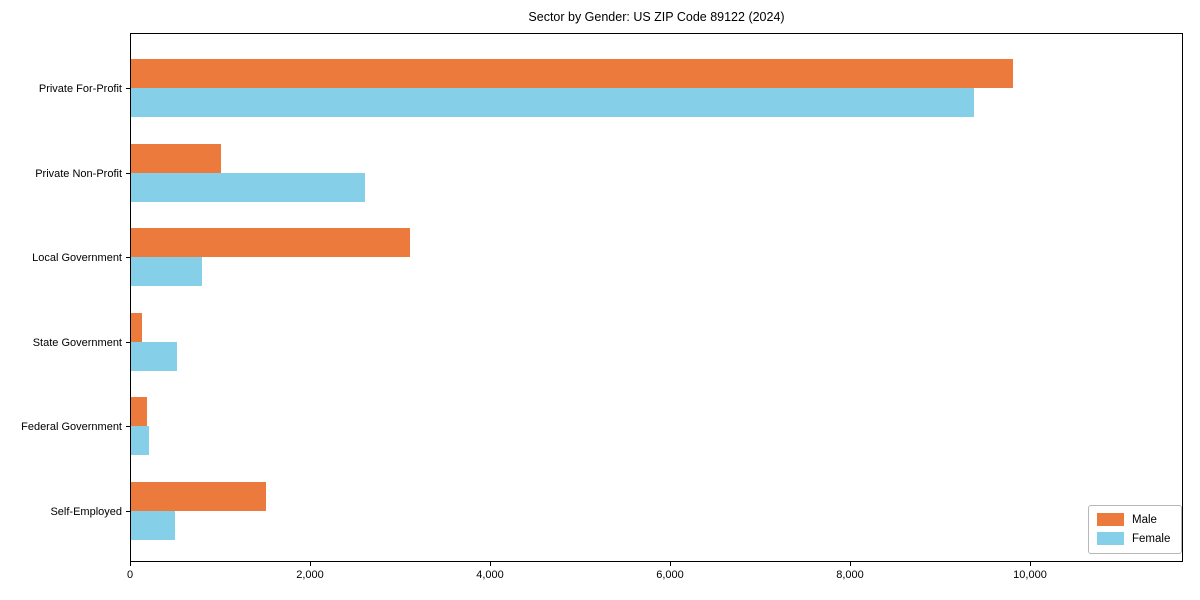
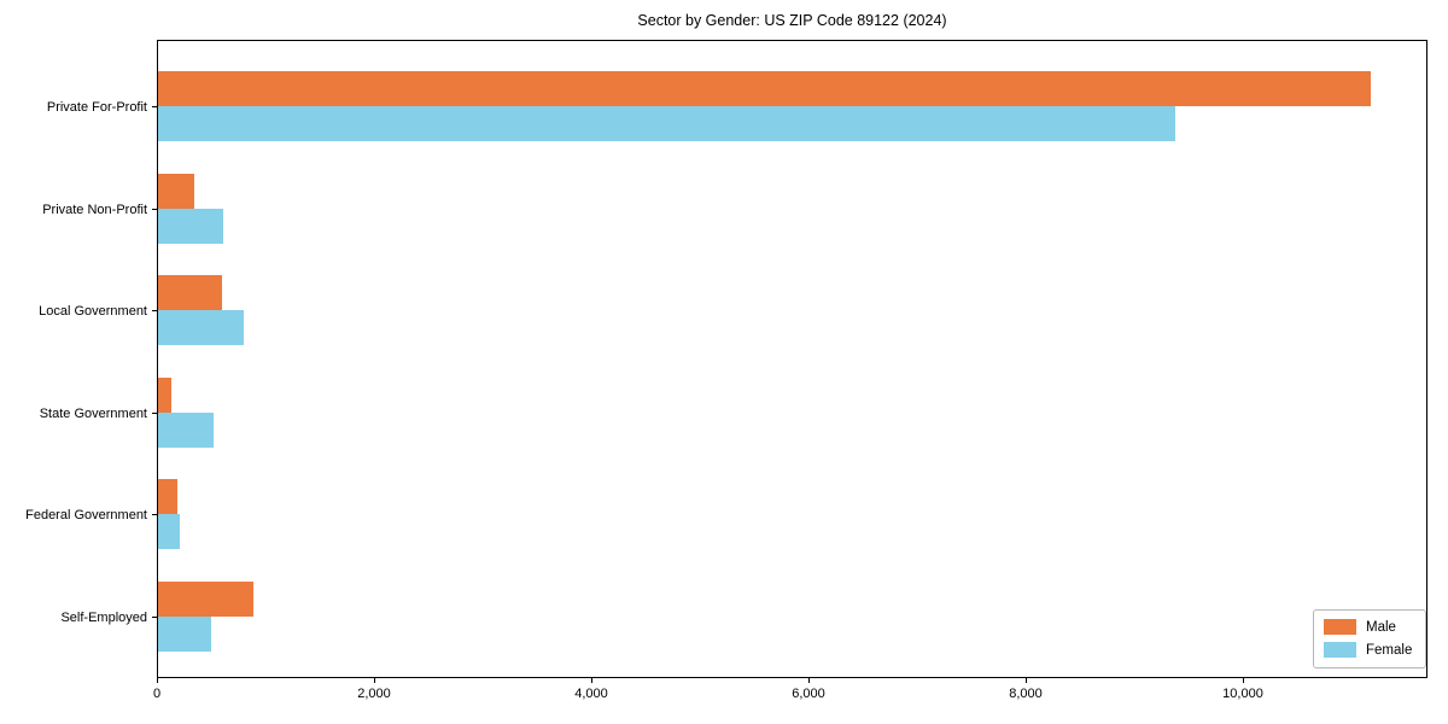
Male/Private For-Profit: 9800 -> 11200
Male/Private Non-Profit: 1000 -> 300
Female/Private Non-Profit: 2600 -> 600
Male/Local Government: 3100 -> 600
Male/Self-Employed: 1500 -> 900
